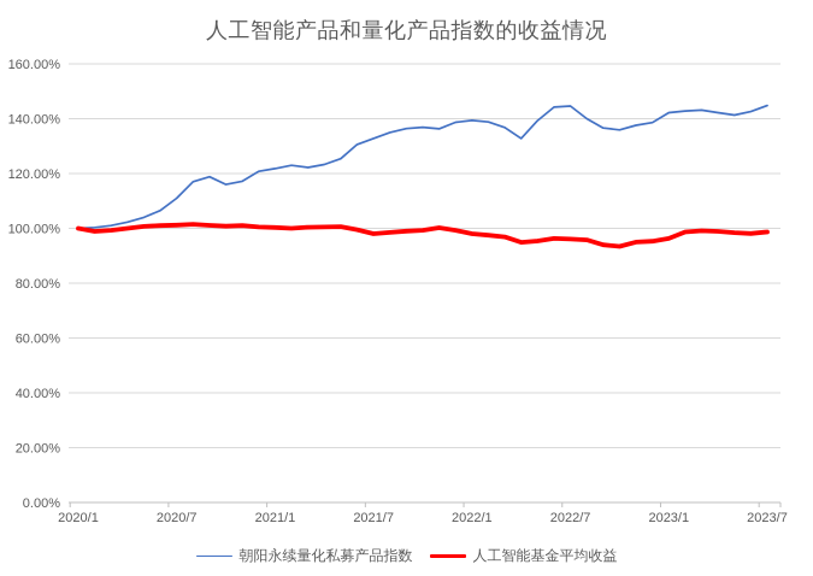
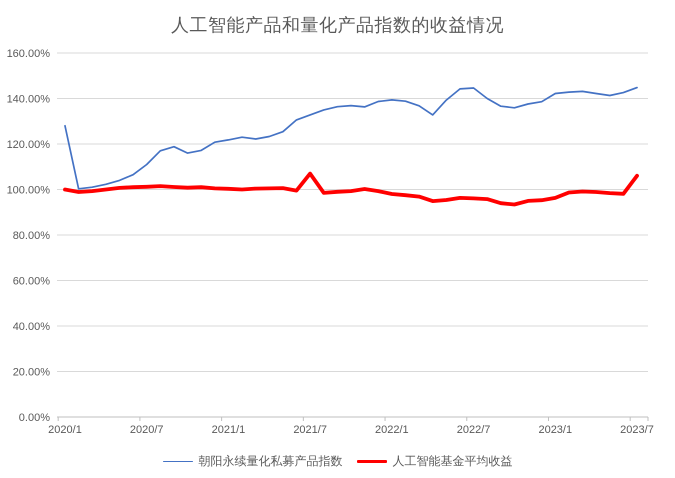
朝阳永续量化私募产品指数/2020/1: 100% -> 128%
人工智能基金平均收益/2021/7: 98% -> 107%
人工智能基金平均收益/2023/7: 99% -> 106%
